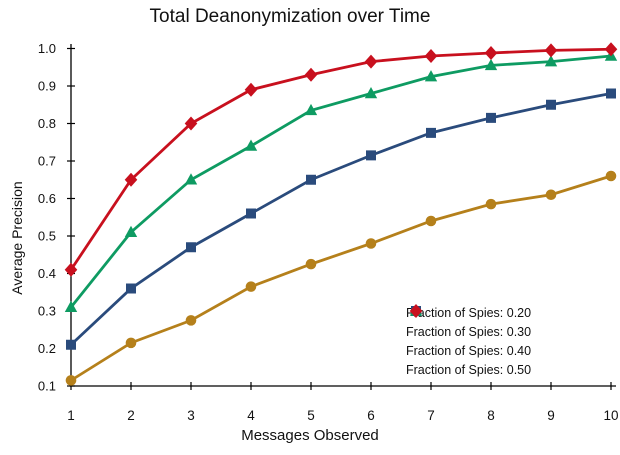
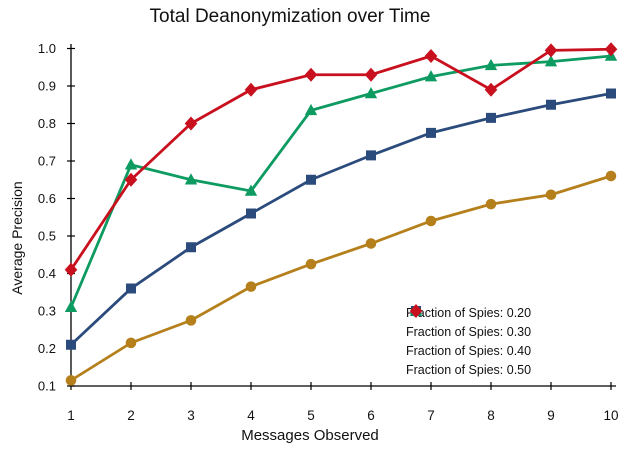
Fraction of Spies: 0.40/2: 0.51 -> 0.69
Fraction of Spies: 0.40/4: 0.74 -> 0.62
Fraction of Spies: 0.50/6: 0.96 -> 0.93
Fraction of Spies: 0.50/8: 0.99 -> 0.89
